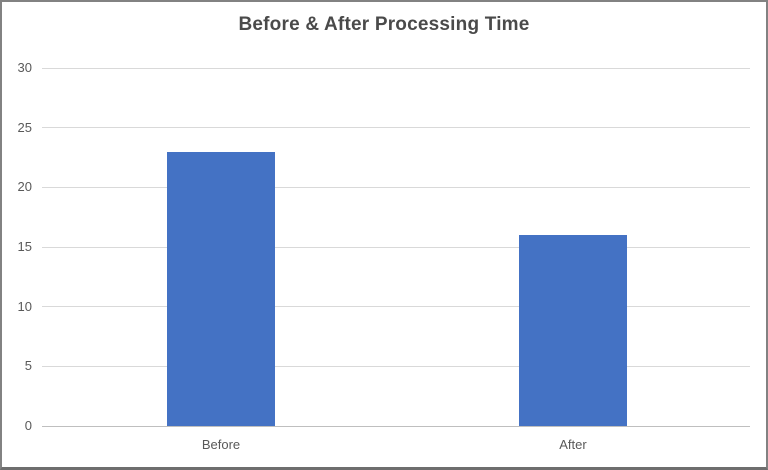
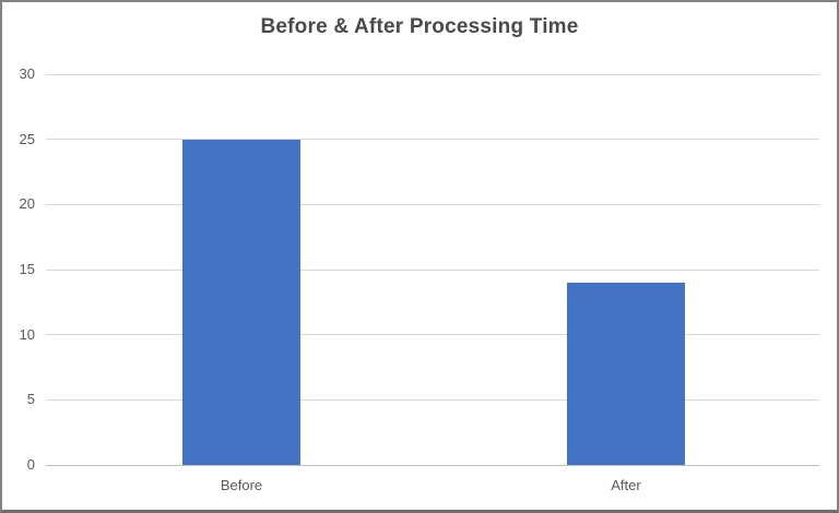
Before: 23 -> 25
After: 16 -> 14
